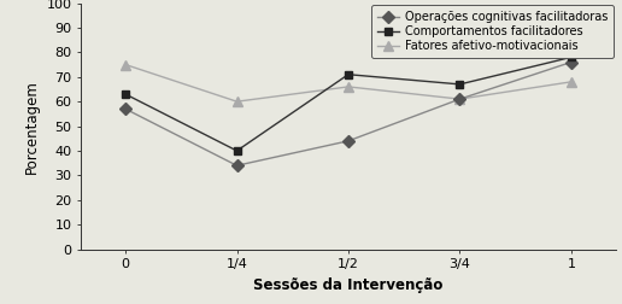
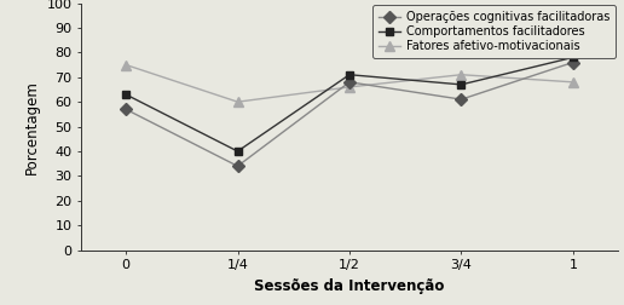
Operações cognitivas facilitadoras/1/2: 44 -> 68
Fatores afetivo-motivacionais/3/4: 61 -> 71
